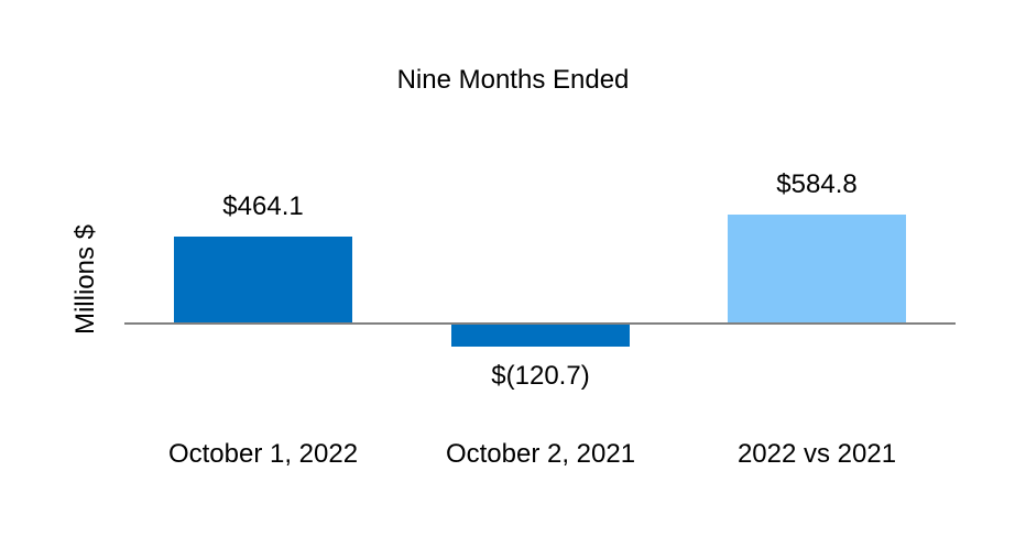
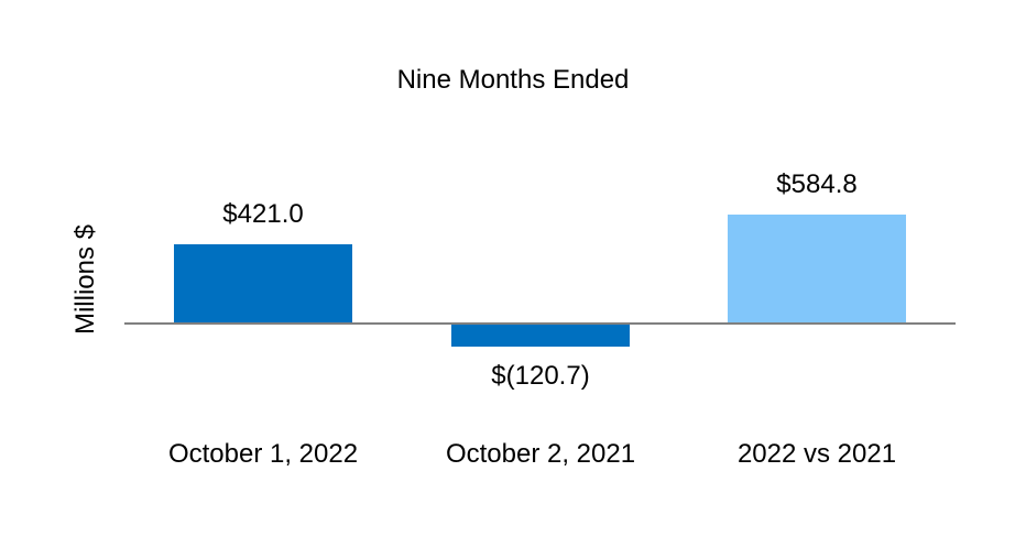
October 1, 2022: $464.1 -> $421.0
